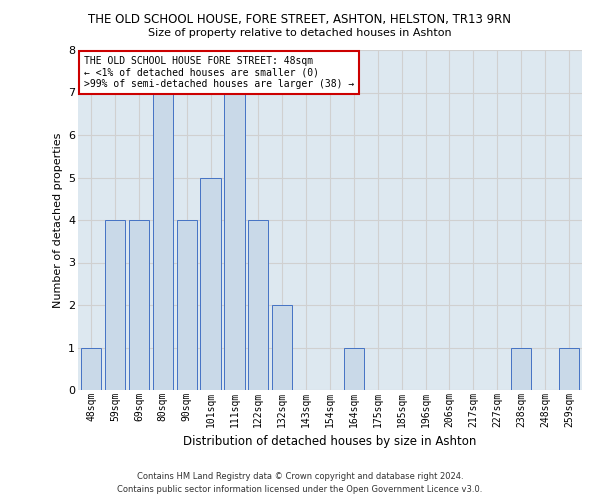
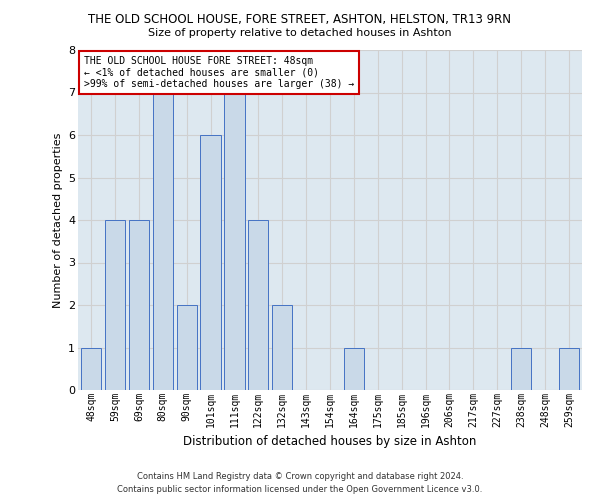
90sqm: 4 -> 2
101sqm: 5 -> 6
